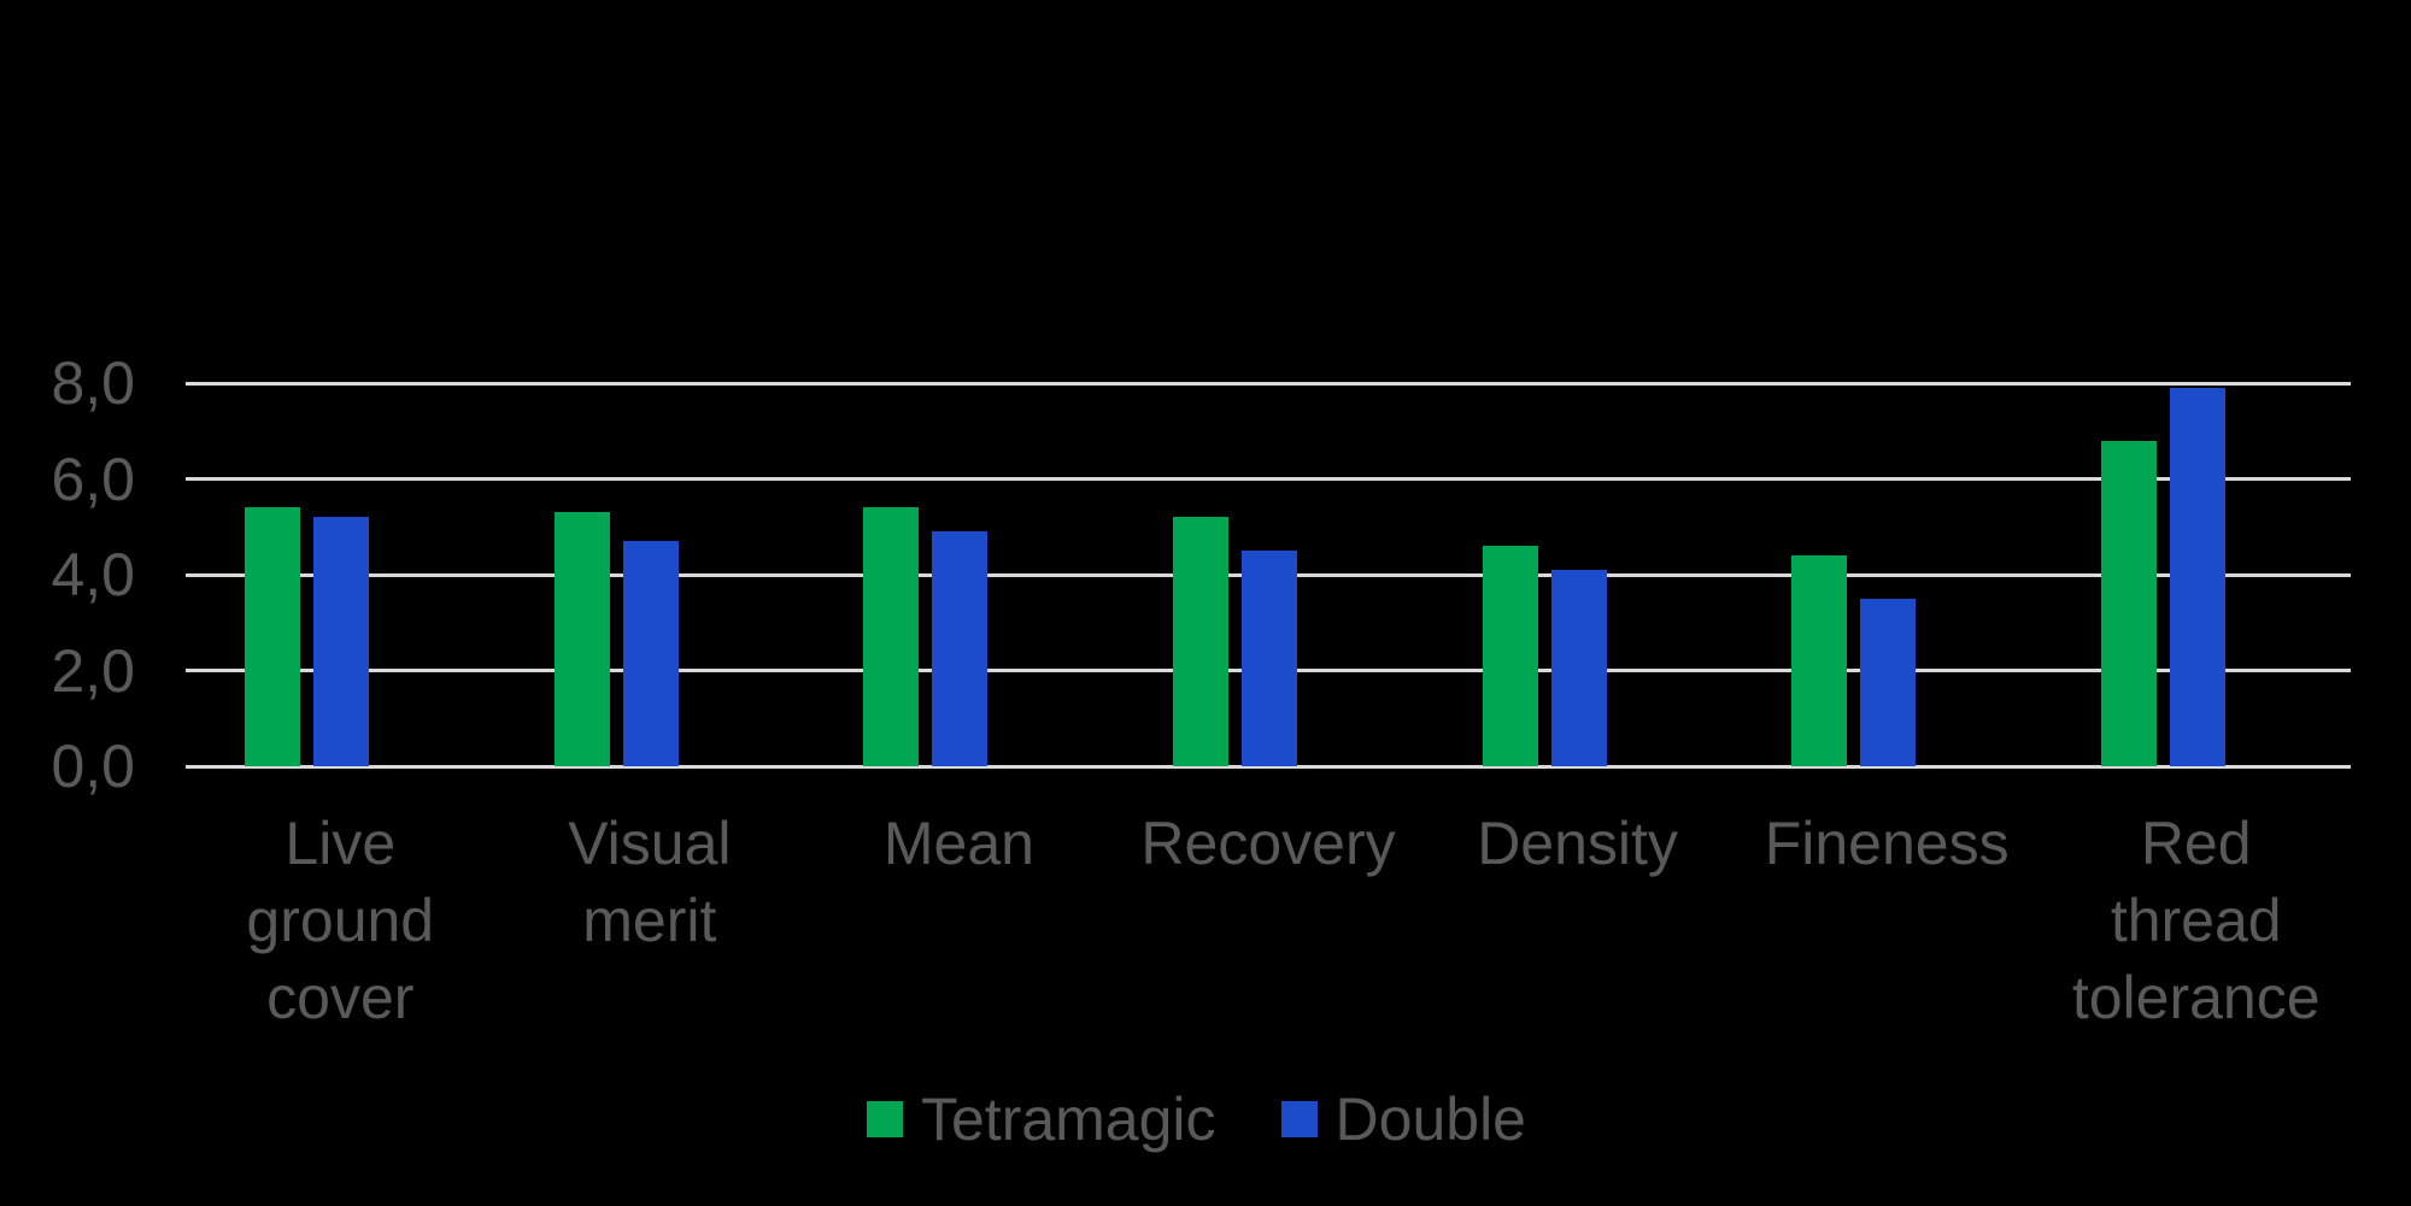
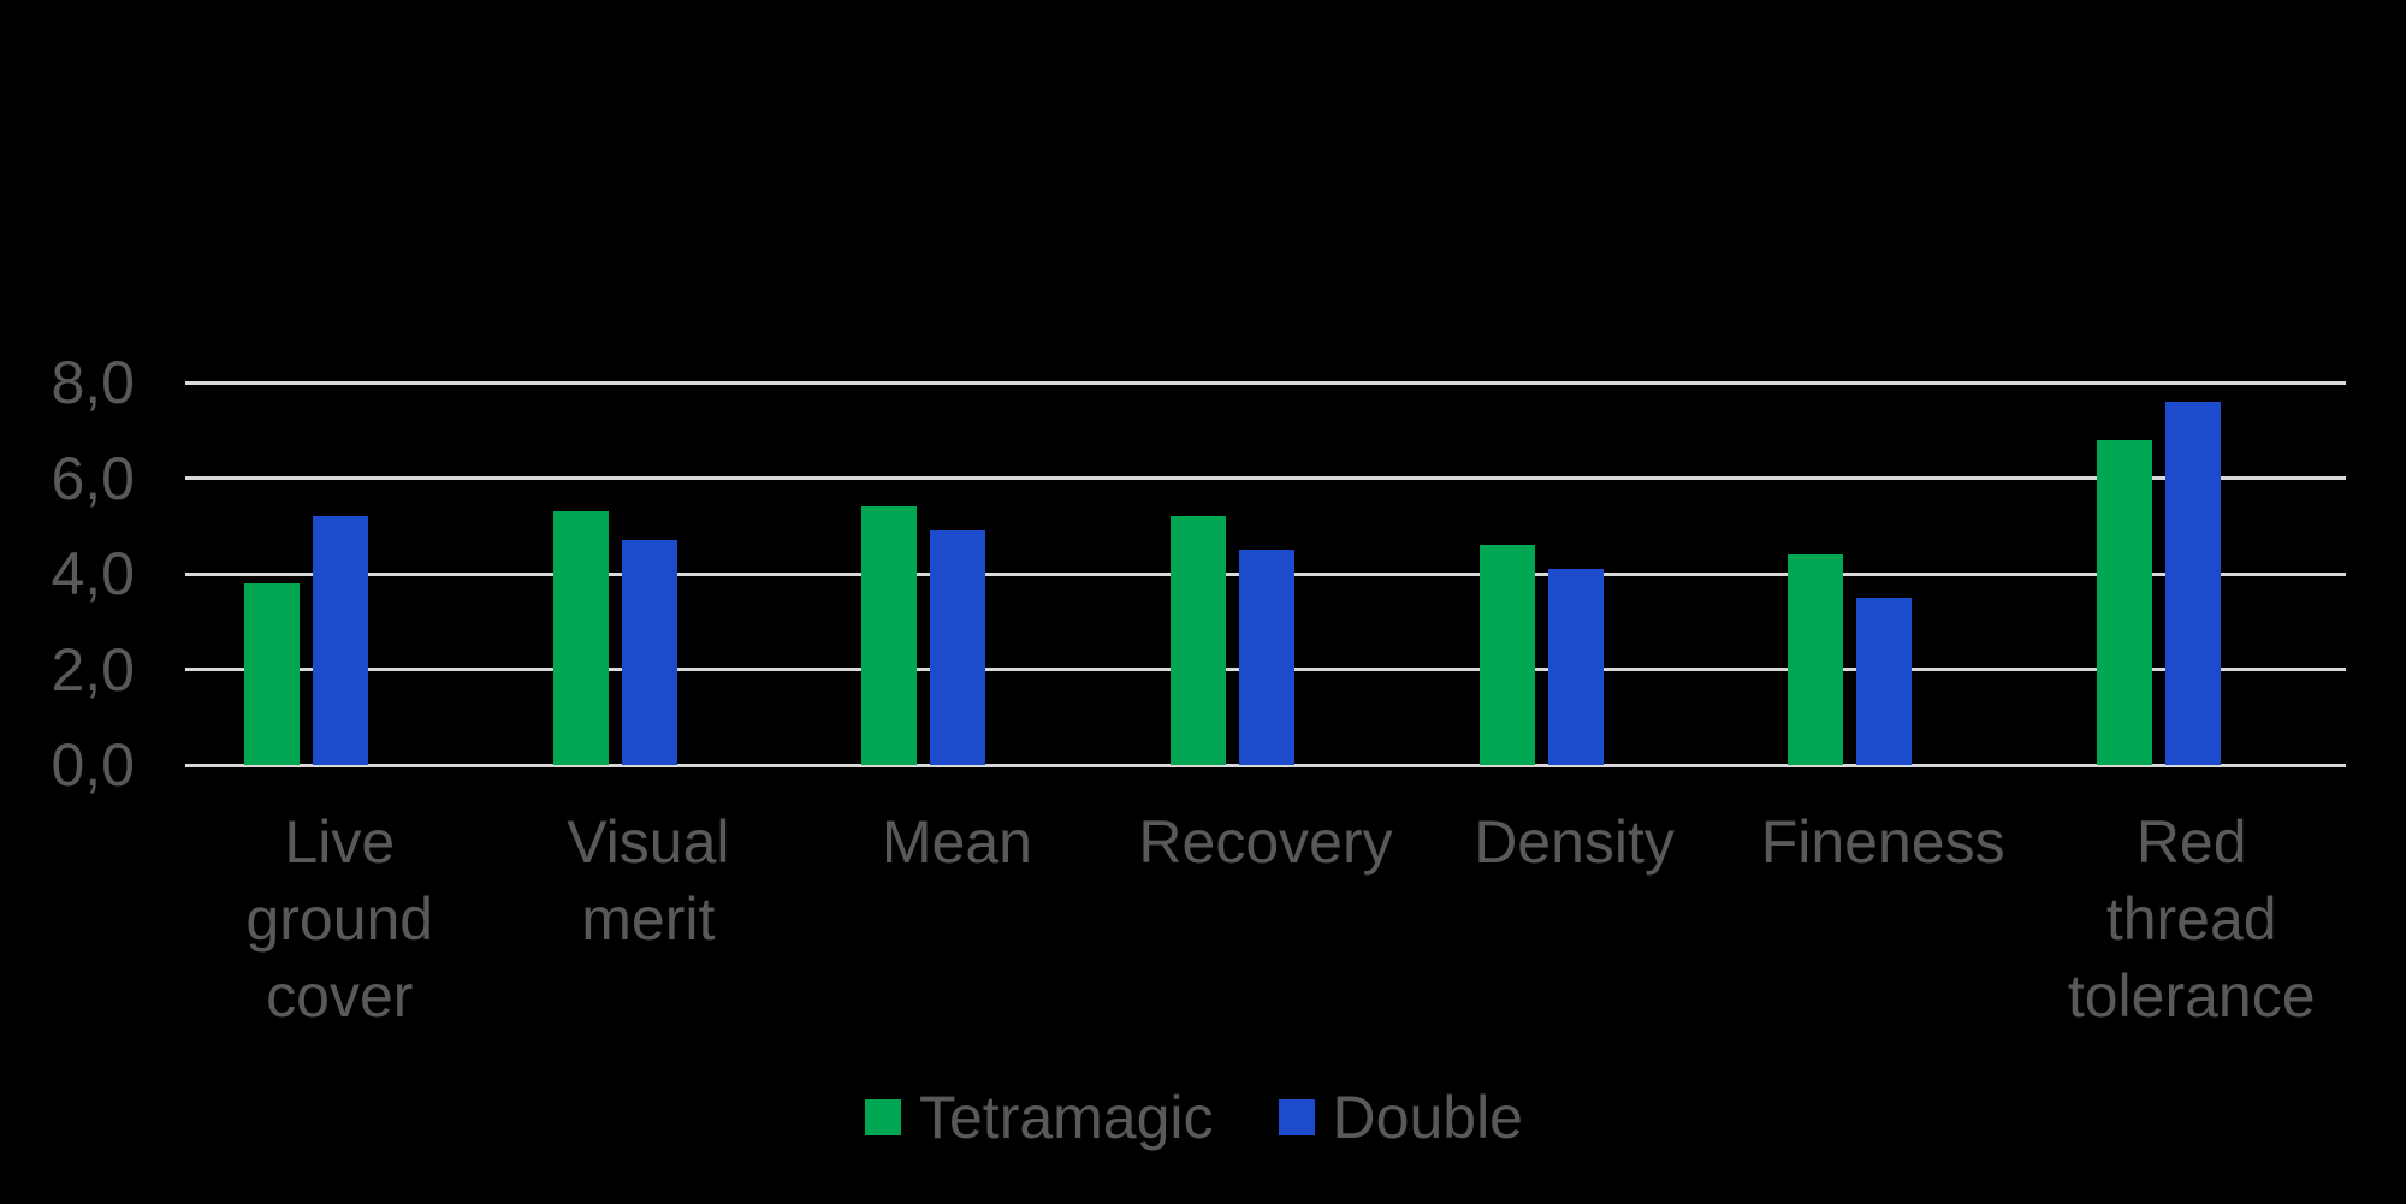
Tetramagic/Live ground cover: 5,4 -> 3,8
Double/Red thread tolerance: 7,9 -> 7,6
